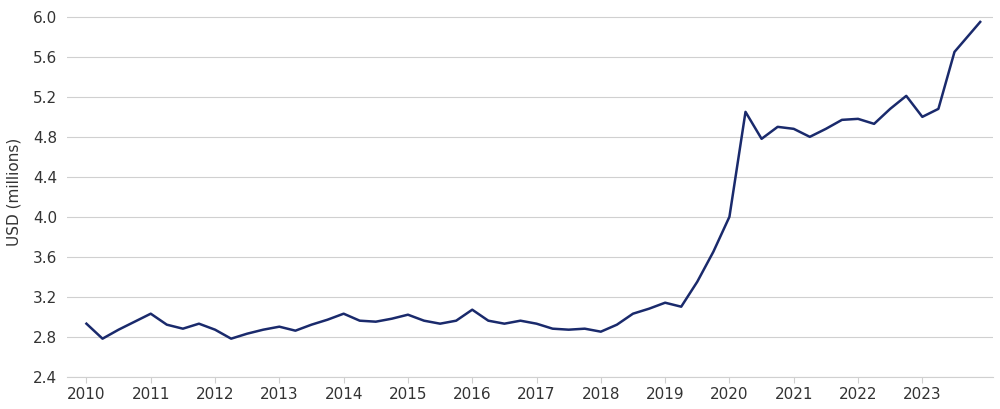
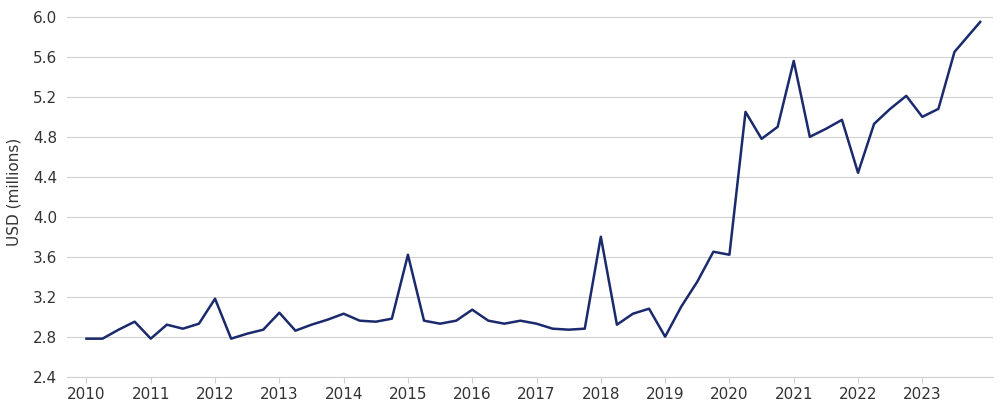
2010: 2.93 -> 2.78
2011: 3.03 -> 2.78
2012: 2.87 -> 3.18
2013: 2.90 -> 3.04
2015: 3.02 -> 3.62
2018: 2.85 -> 3.80
2019: 3.14 -> 2.80
2020: 4.00 -> 3.62
2021: 4.88 -> 5.56
2022: 4.98 -> 4.44
